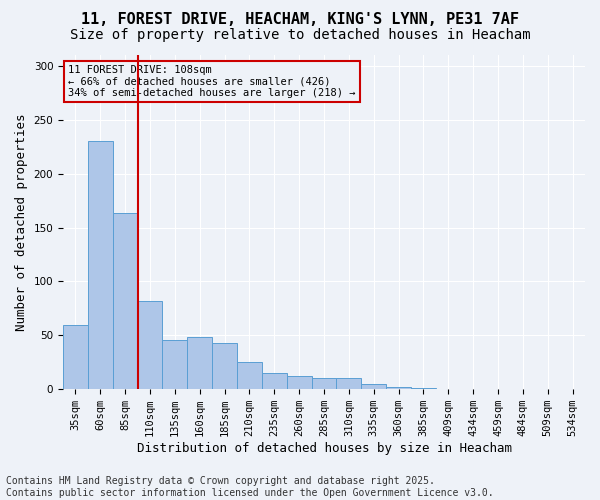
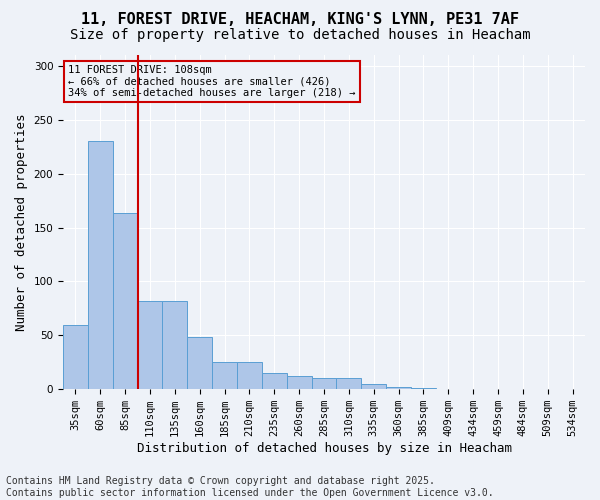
135sqm: 46 -> 82
185sqm: 43 -> 25
